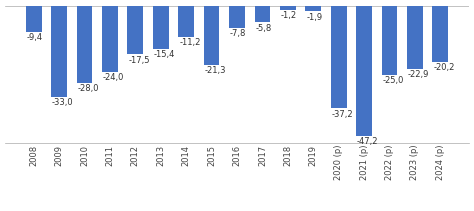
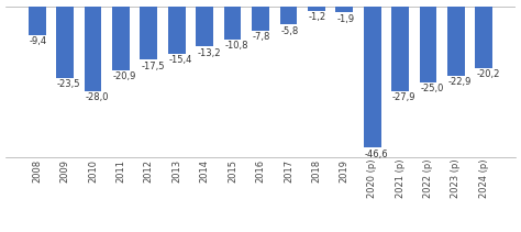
2009: -33,0 -> -23,5
2011: -24,0 -> -20,9
2014: -11,2 -> -13,2
2015: -21,3 -> -10,8
2020 (p): -37,2 -> -46,6
2021 (p): -47,2 -> -27,9
